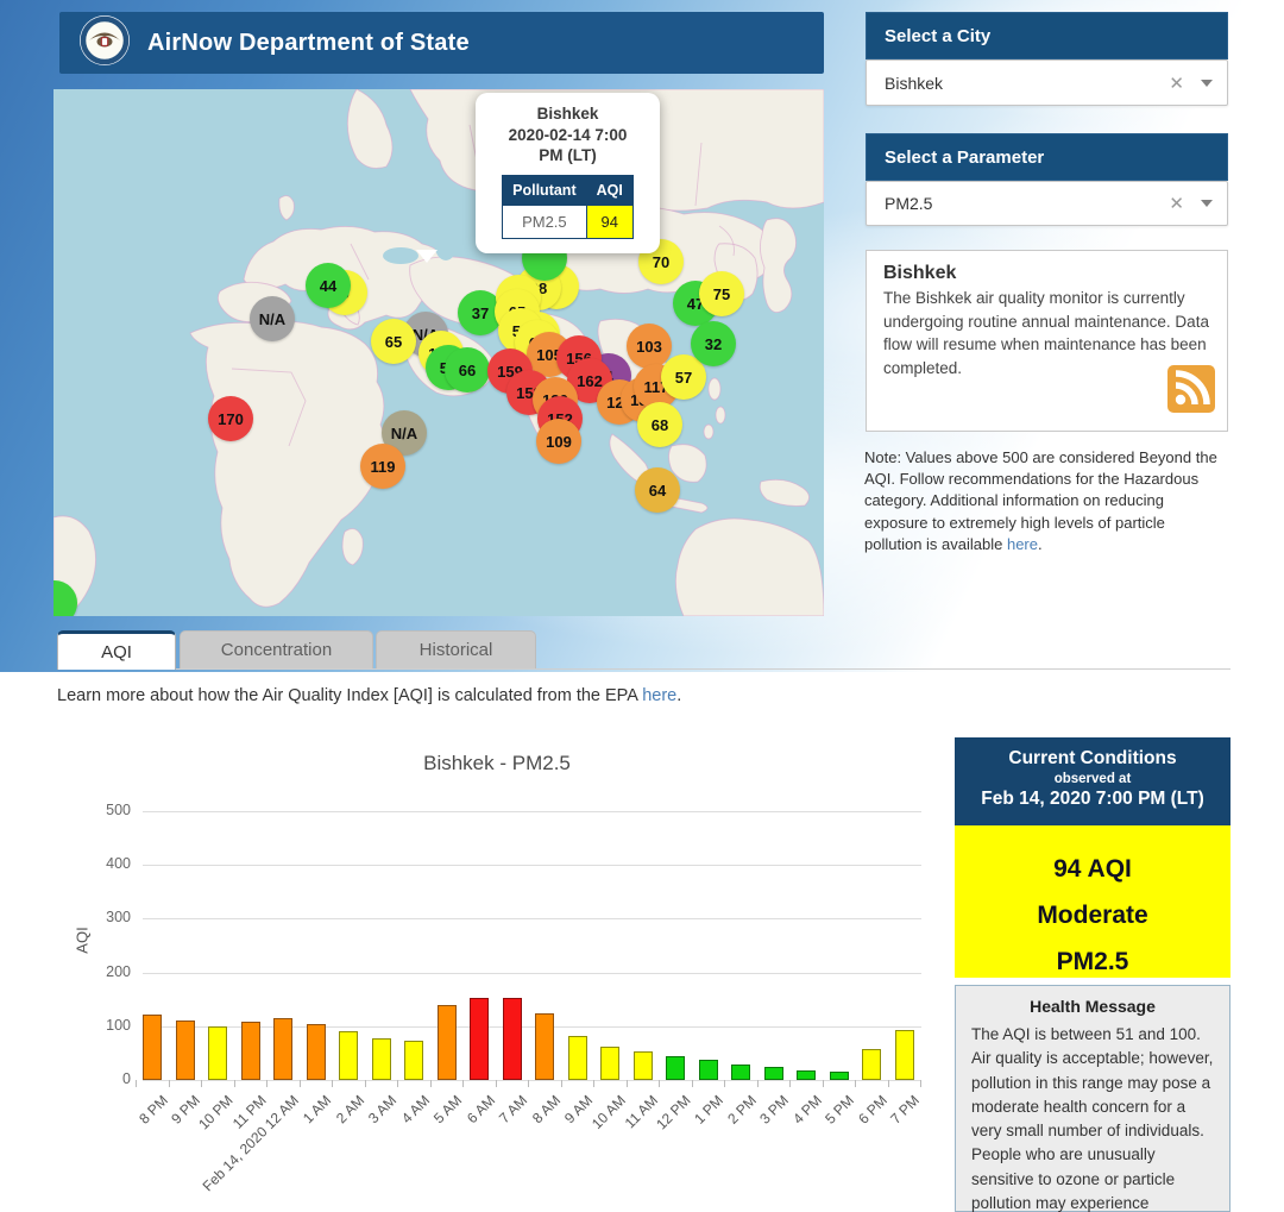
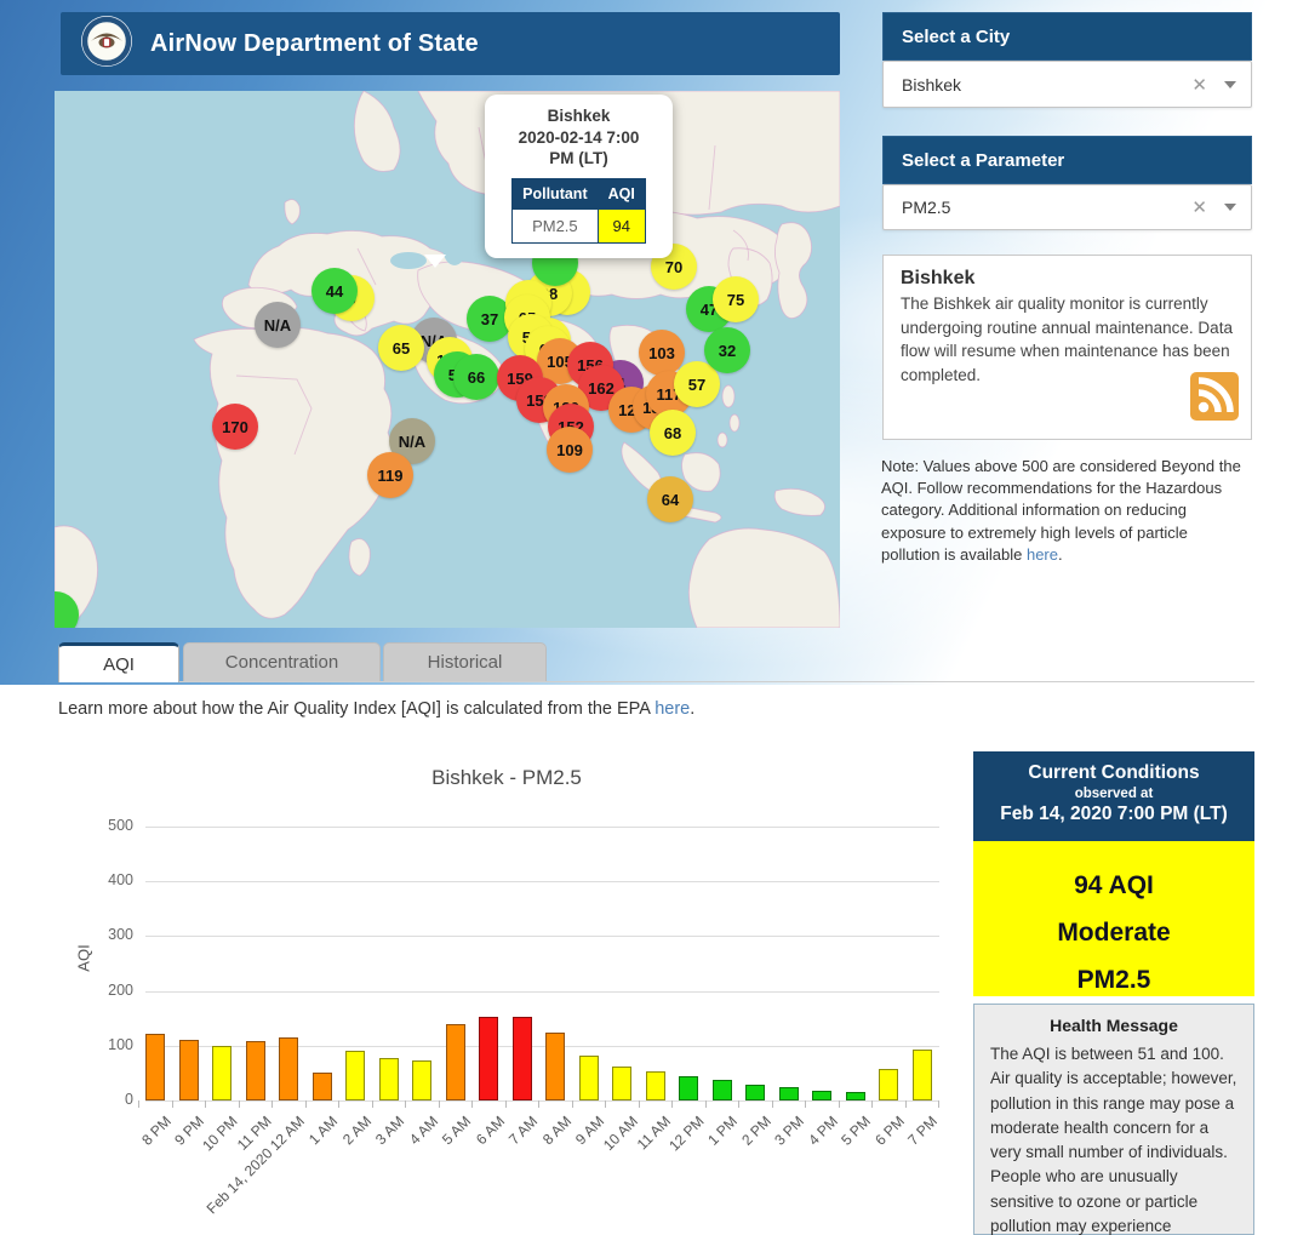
1 AM: 100 -> 50
